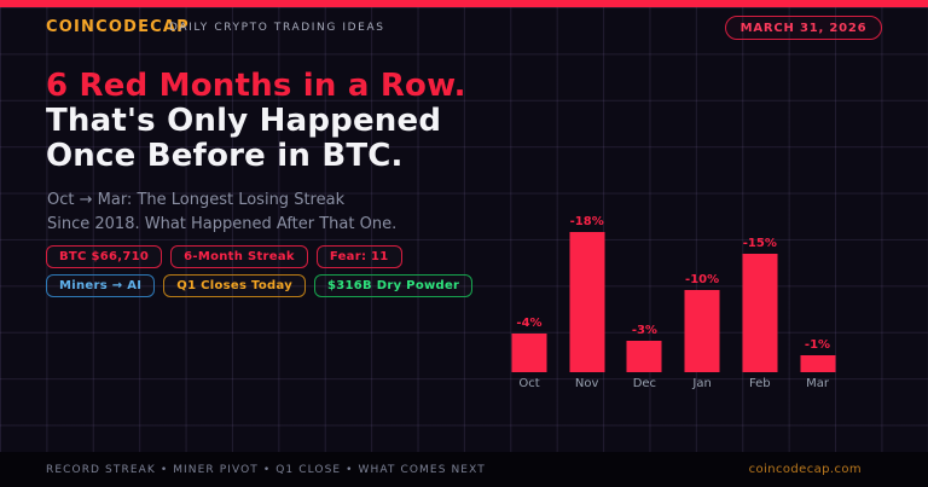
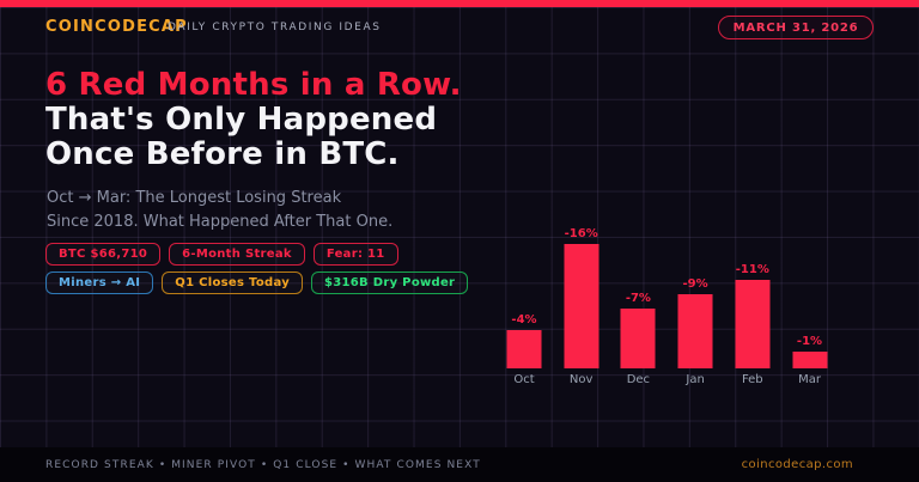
Nov: -18% -> -16%
Dec: -3% -> -7%
Jan: -10% -> -9%
Feb: -15% -> -11%
